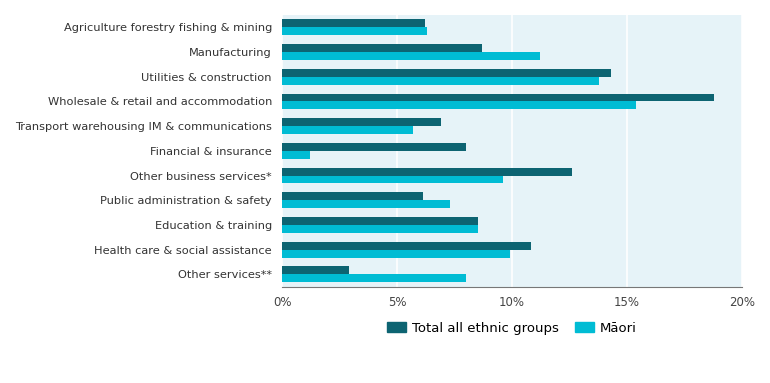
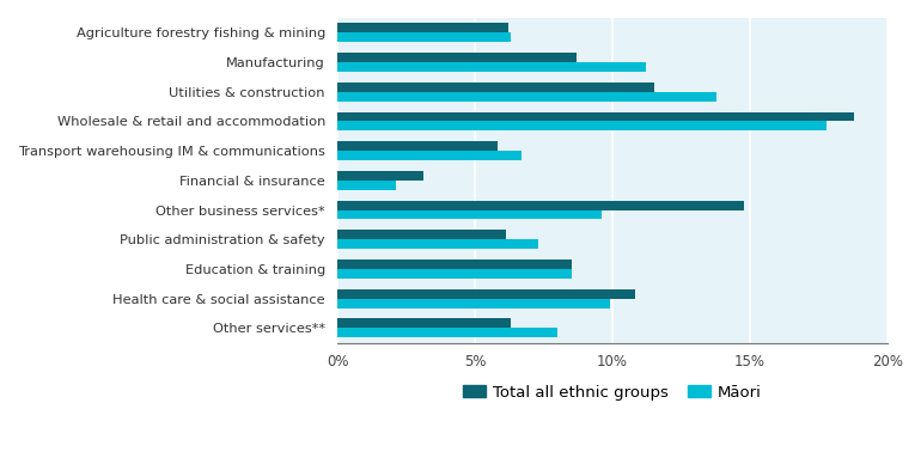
Total all ethnic groups/Utilities & construction: 14.3% -> 11.5%
Māori/Wholesale & retail and accommodation: 15.4% -> 17.8%
Total all ethnic groups/Transport warehousing IM & communications: 6.9% -> 5.8%
Māori/Transport warehousing IM & communications: 5.7% -> 6.7%
Total all ethnic groups/Financial & insurance: 8.0% -> 3.1%
Māori/Financial & insurance: 1.2% -> 2.1%
Total all ethnic groups/Other business services*: 12.6% -> 14.8%
Total all ethnic groups/Other services**: 2.9% -> 6.3%
